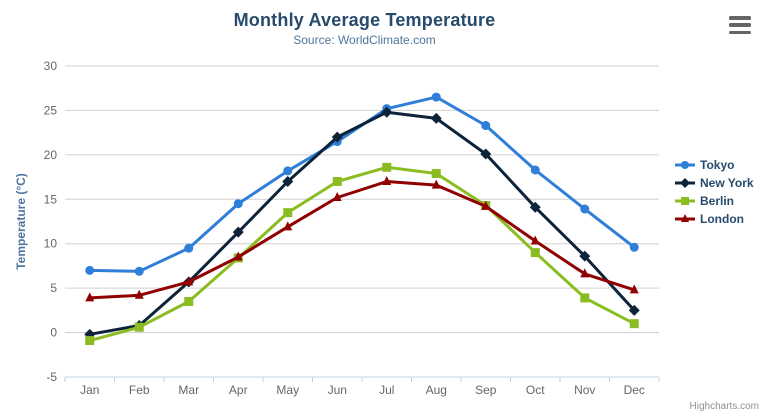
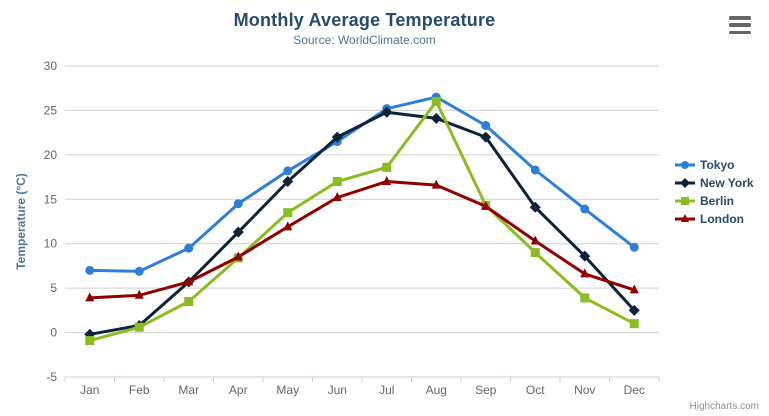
Berlin/Aug: 18 -> 26
New York/Sep: 20 -> 22
